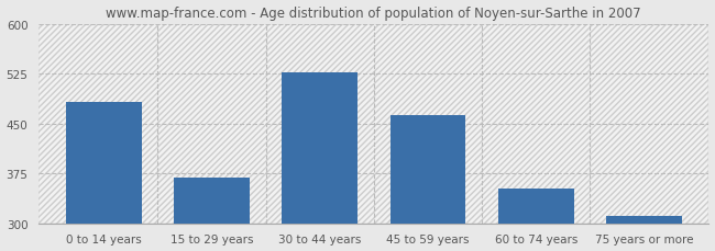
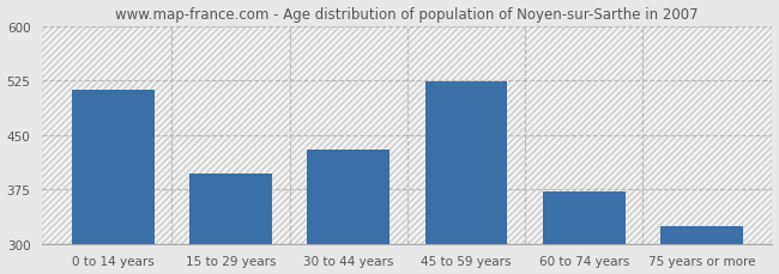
0 to 14 years: 482 -> 512
15 to 29 years: 368 -> 396
30 to 44 years: 527 -> 430
45 to 59 years: 463 -> 524
60 to 74 years: 352 -> 372
75 years or more: 311 -> 324
